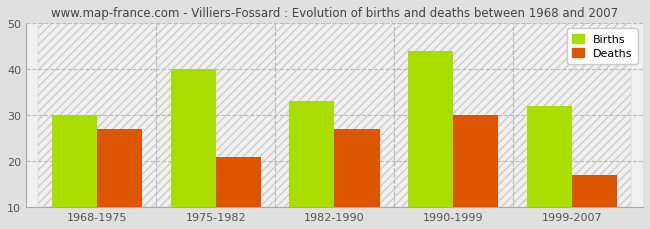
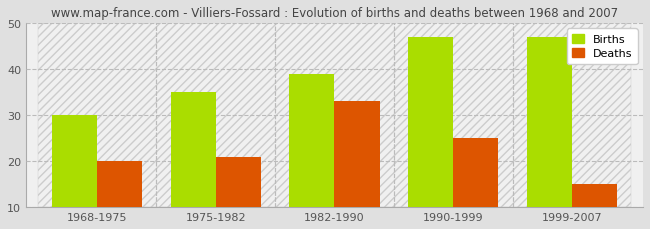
Deaths/1968-1975: 27 -> 20
Births/1975-1982: 40 -> 35
Births/1982-1990: 33 -> 39
Deaths/1982-1990: 27 -> 33
Births/1990-1999: 44 -> 47
Deaths/1990-1999: 30 -> 25
Births/1999-2007: 32 -> 47
Deaths/1999-2007: 17 -> 15
